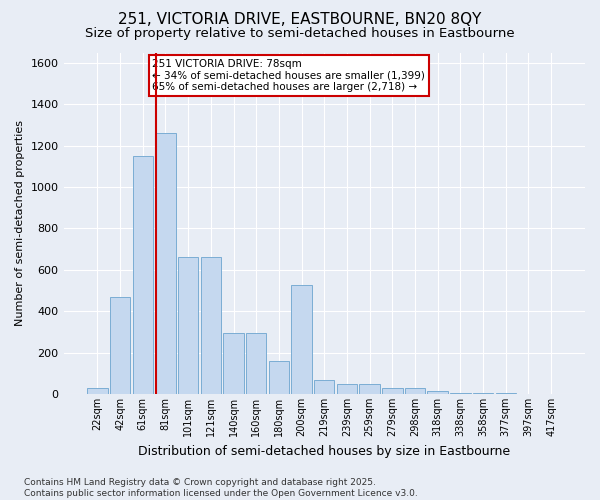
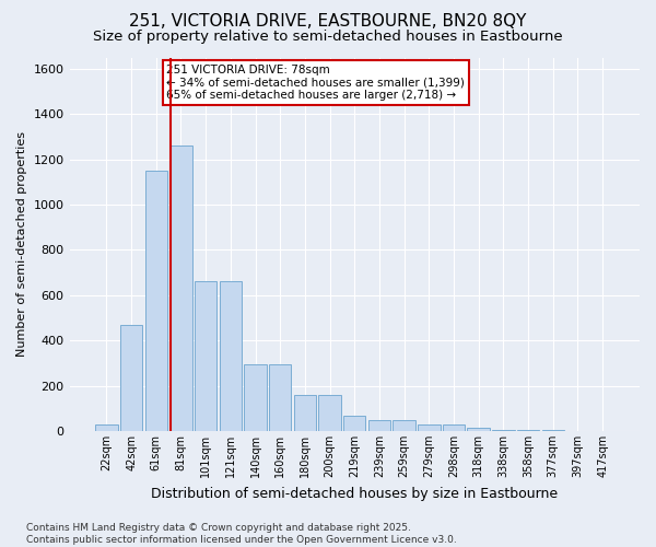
200sqm: 525 -> 160
